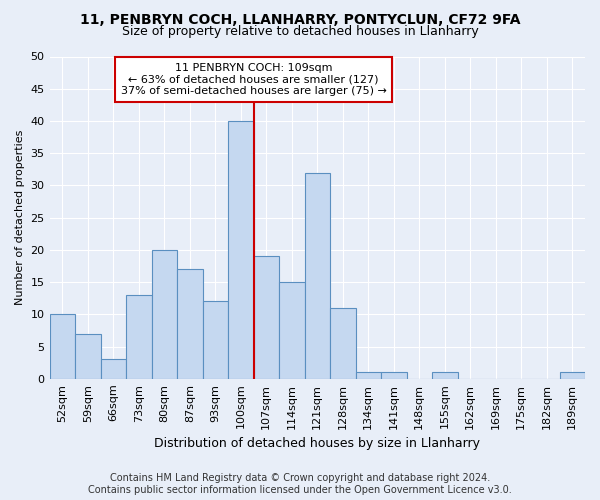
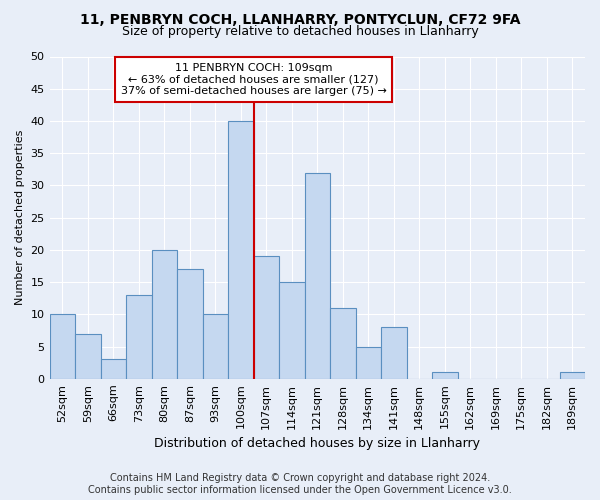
93sqm: 12 -> 10
134sqm: 1 -> 5
141sqm: 1 -> 8
